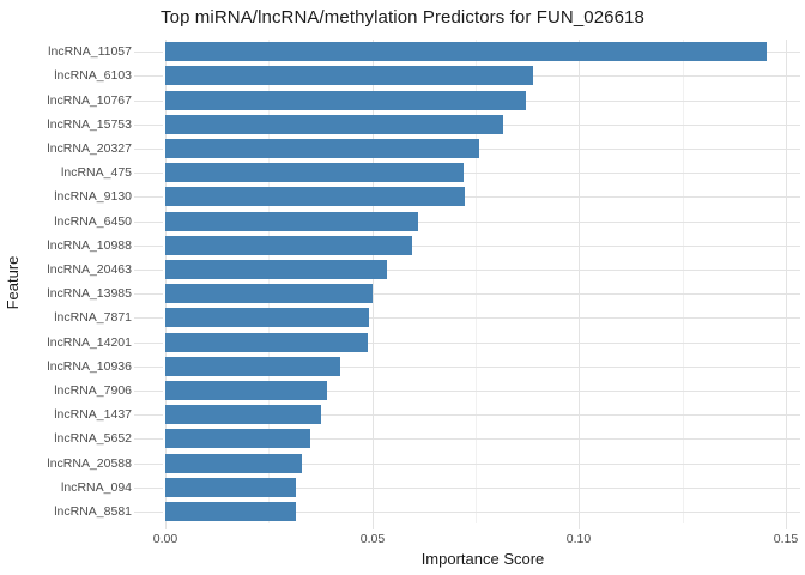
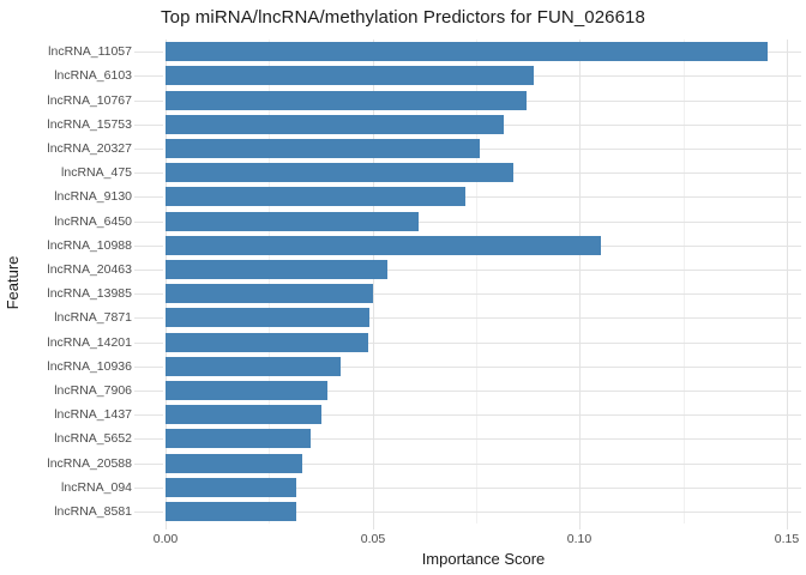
lncRNA_475: 0.072 -> 0.084
lncRNA_10988: 0.060 -> 0.105
